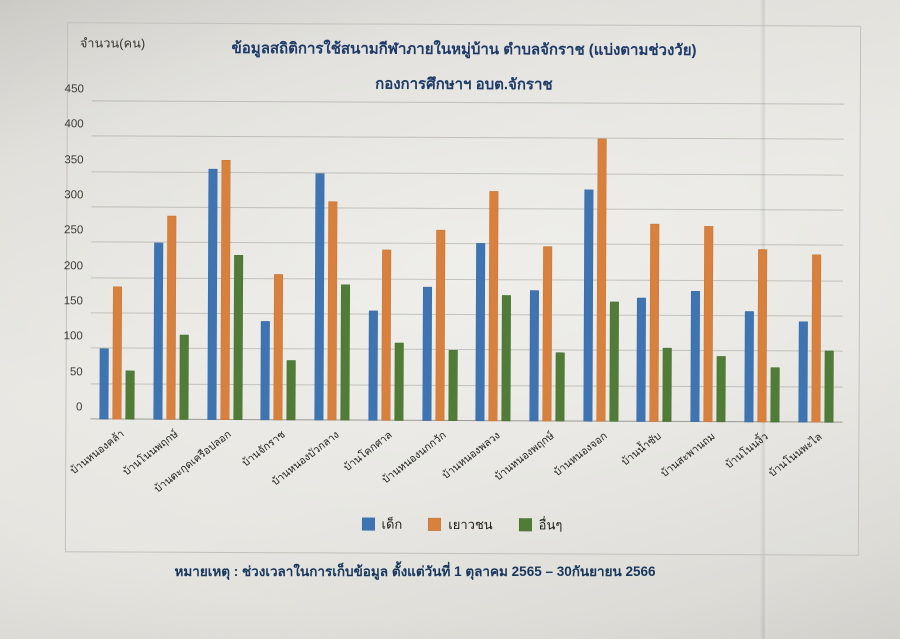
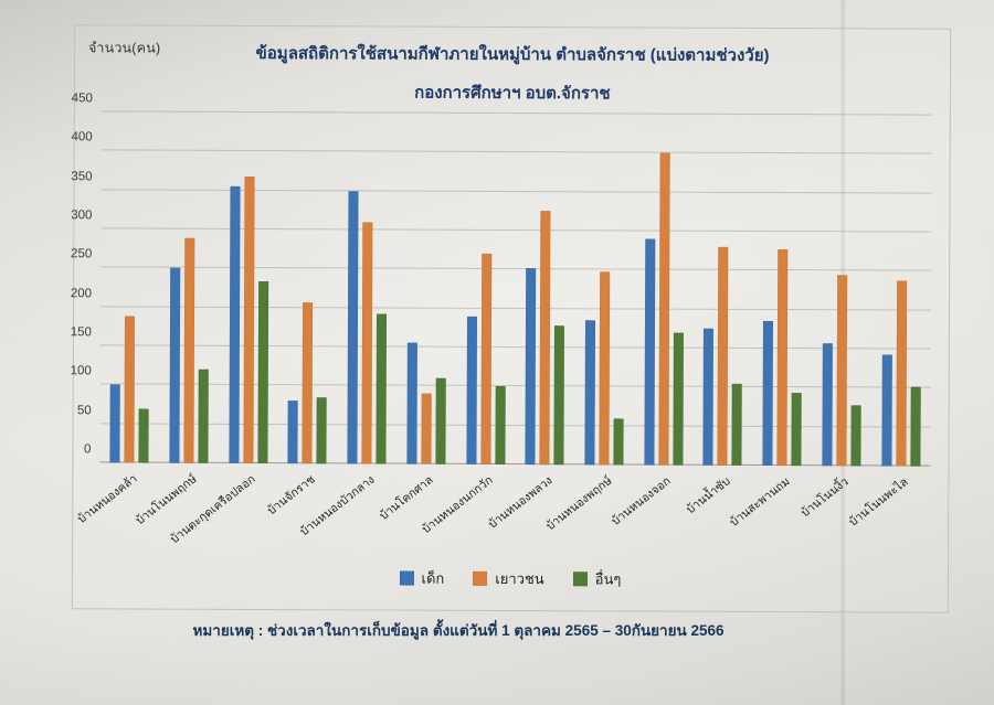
เด็ก/บ้านจักราช: 140 -> 80
เยาวชน/บ้านโคกศาล: 240 -> 90
อื่นๆ/บ้านหนองพฤกษ์: 100 -> 60
เด็ก/บ้านหนองจอก: 330 -> 290
